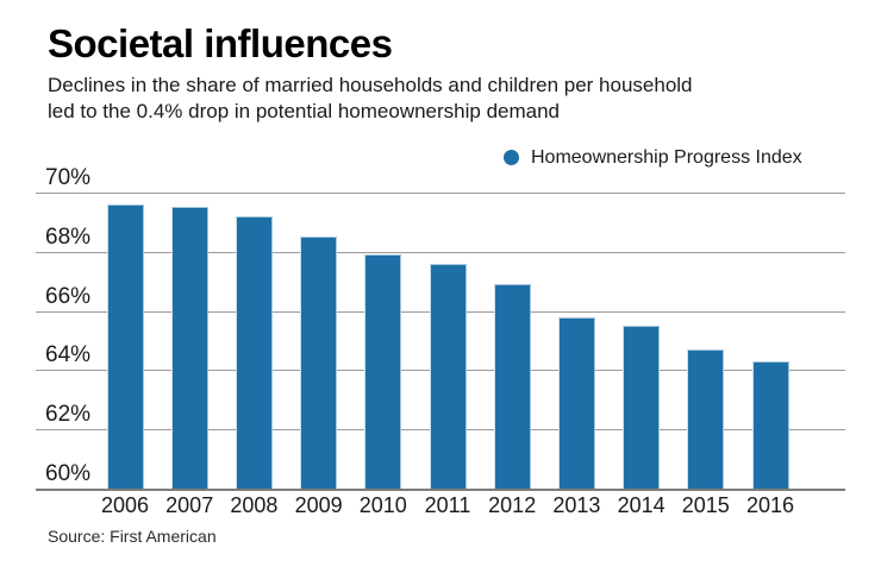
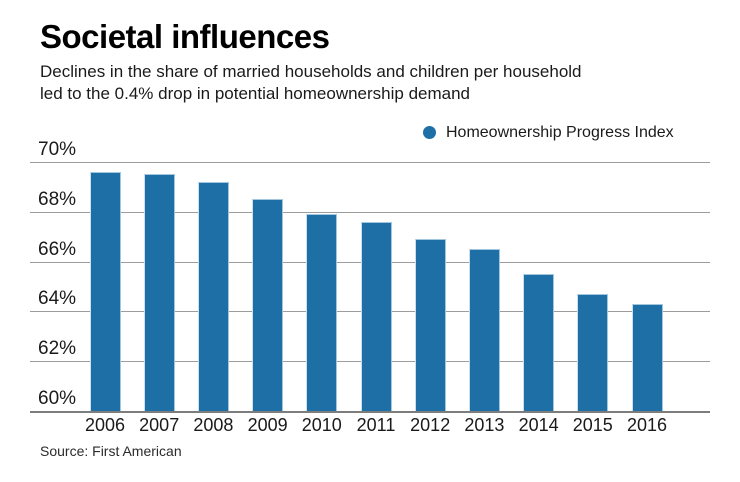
2013: 65.8% -> 66.5%
